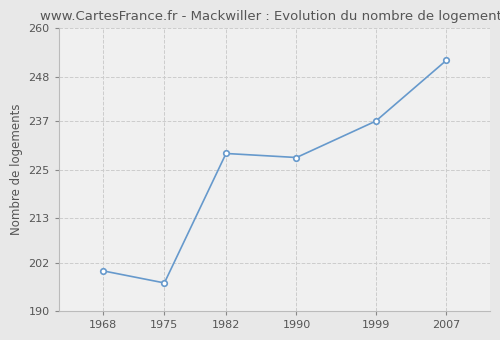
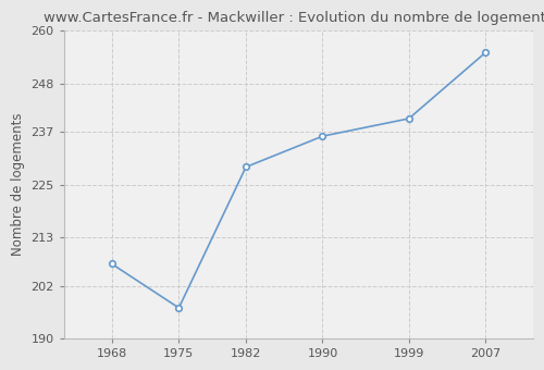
1968: 200 -> 207
1990: 228 -> 236
1999: 237 -> 240
2007: 252 -> 255
